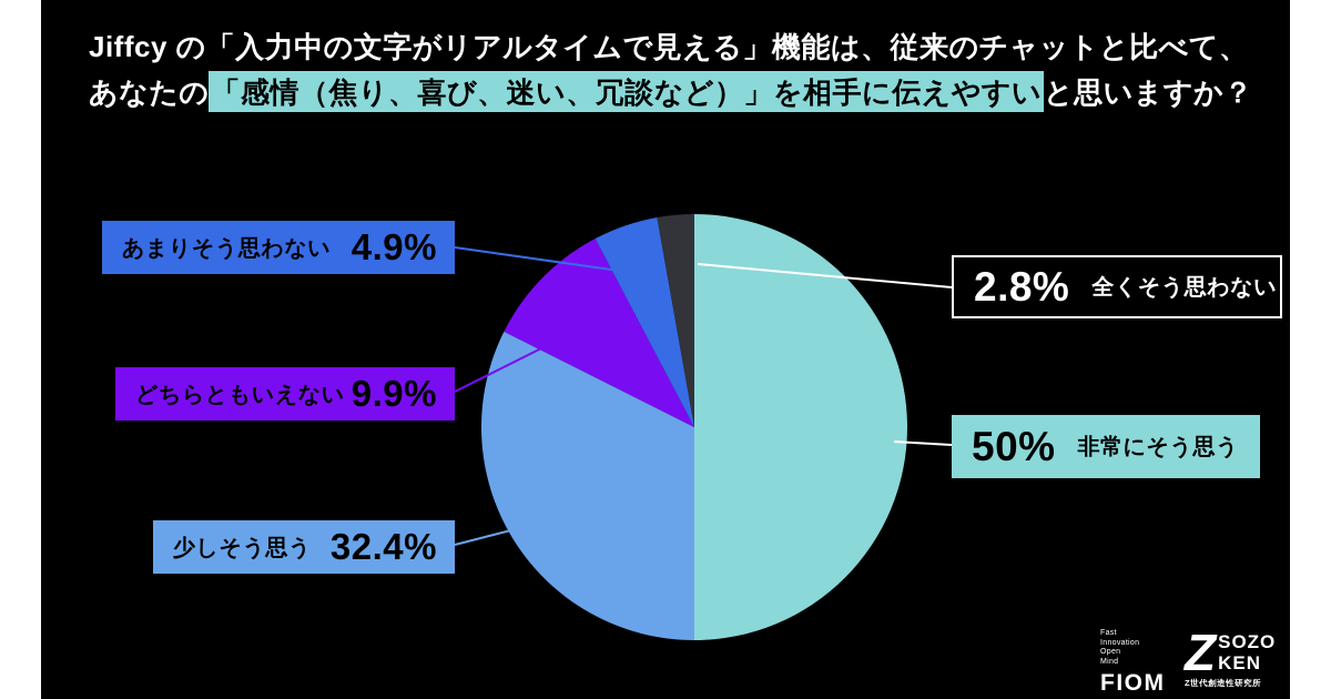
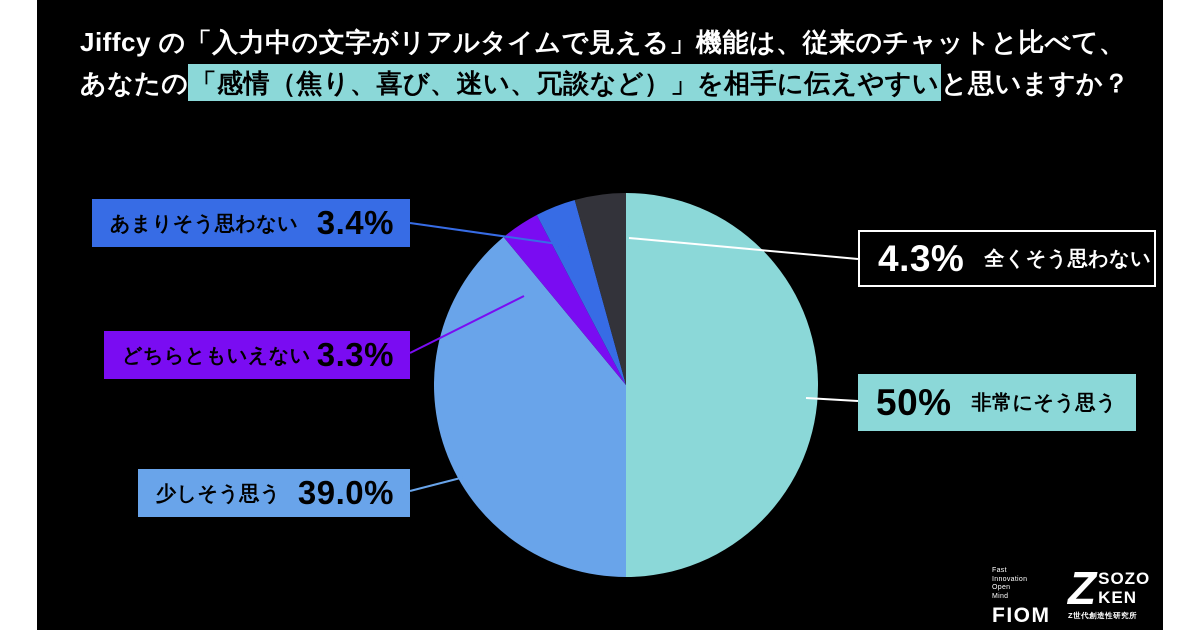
少しそう思う: 32.4% -> 39.0%
どちらともいえない: 9.9% -> 3.3%
あまりそう思わない: 4.9% -> 3.4%
全くそう思わない: 2.8% -> 4.3%
